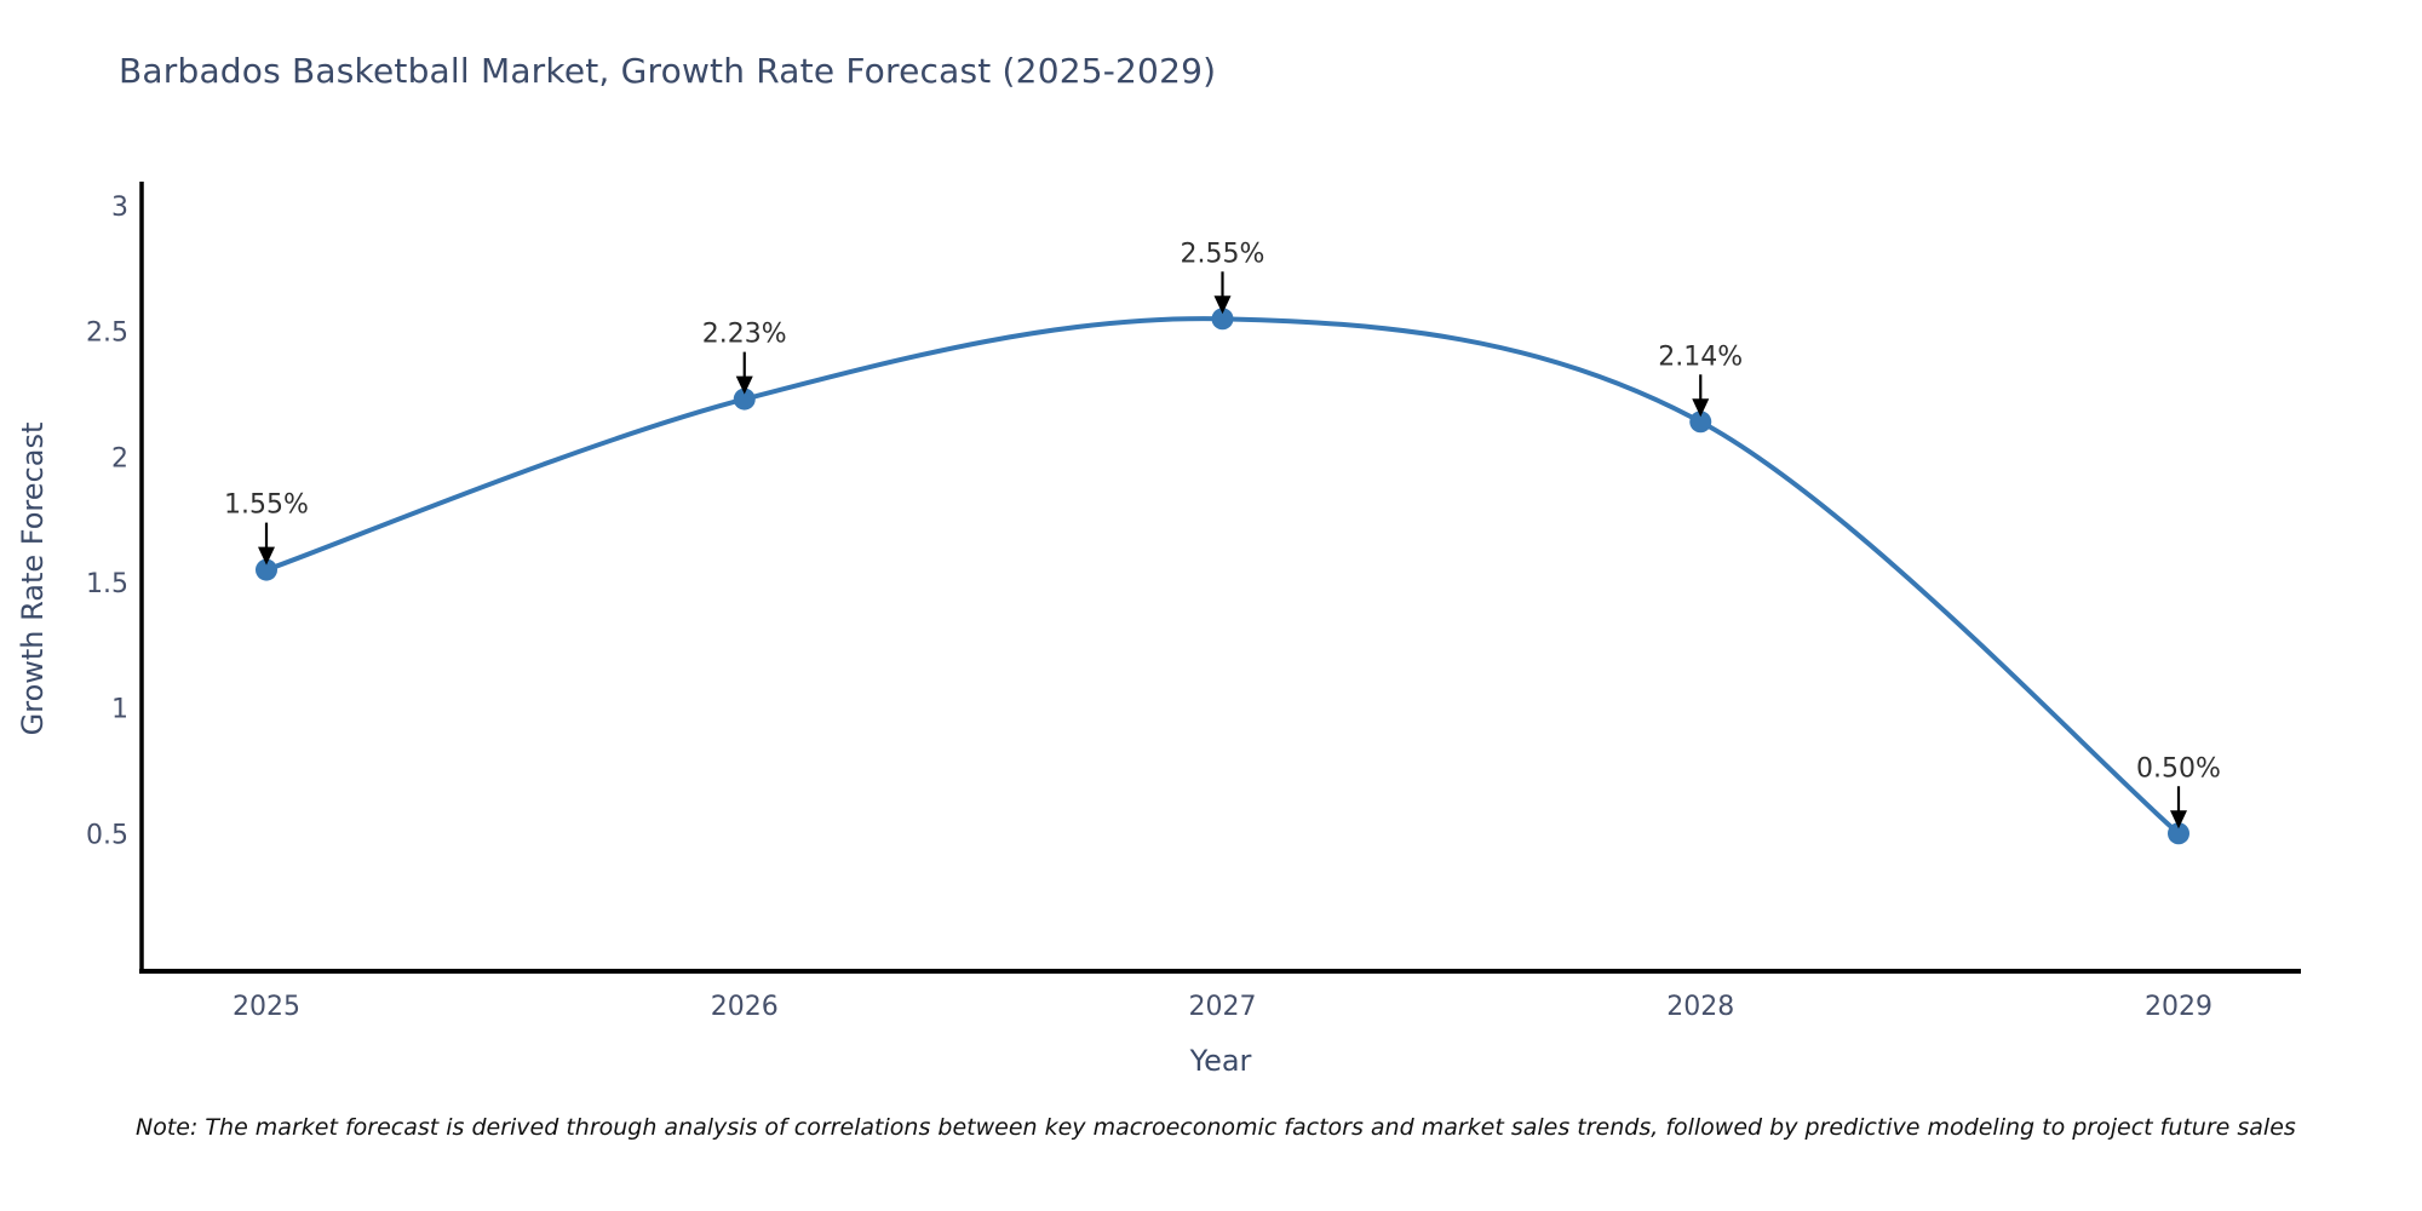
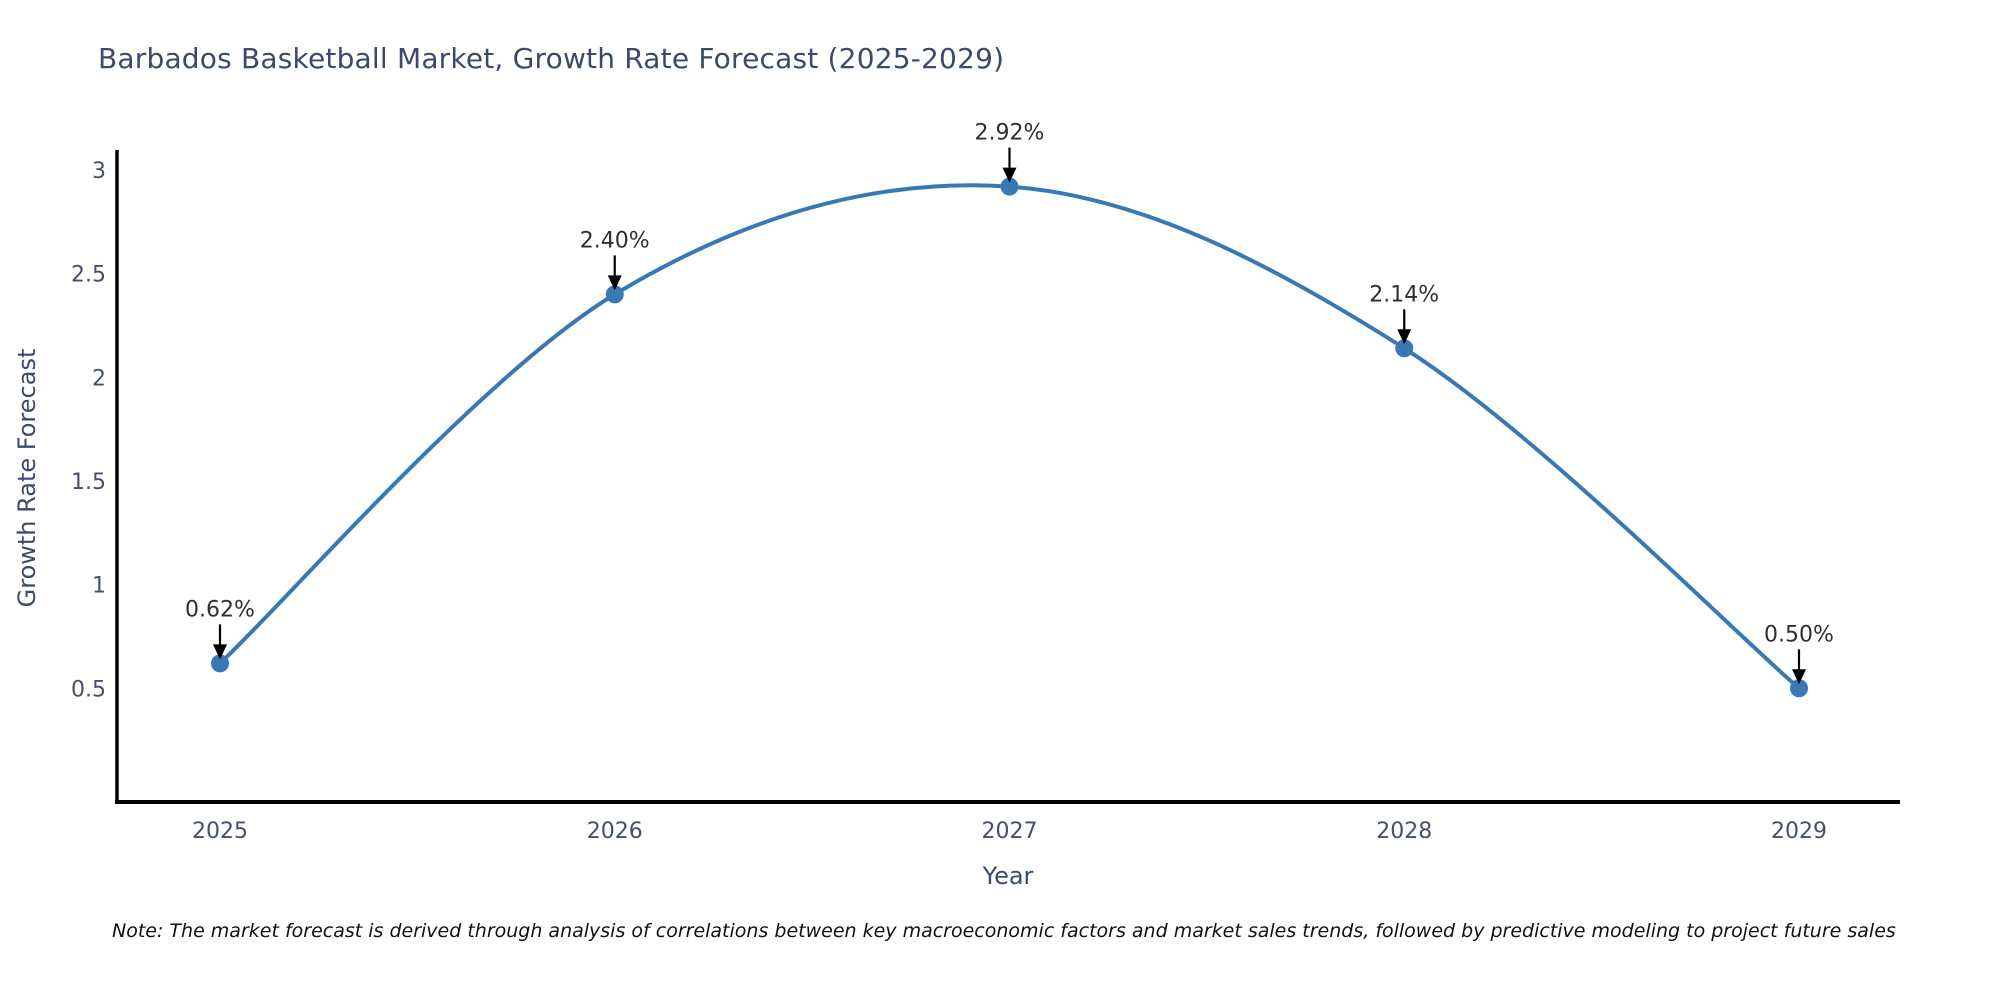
2025: 1.55% -> 0.62%
2026: 2.23% -> 2.40%
2027: 2.55% -> 2.92%
